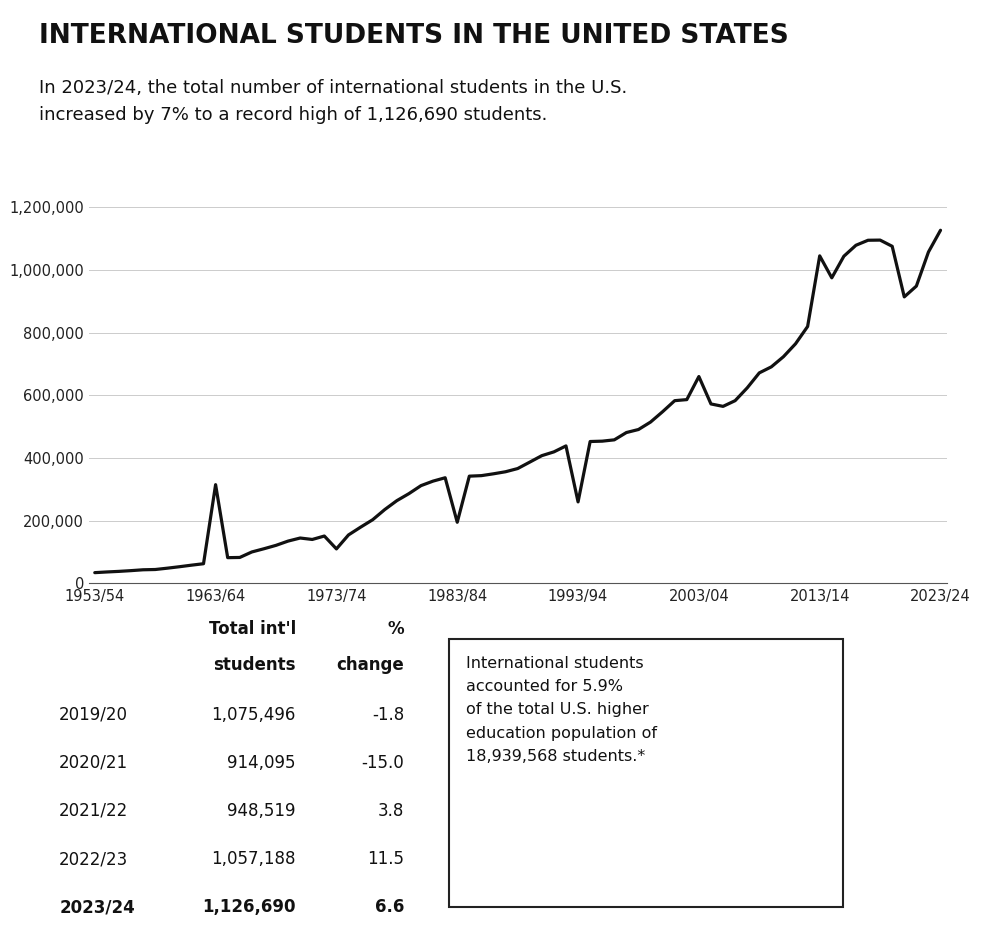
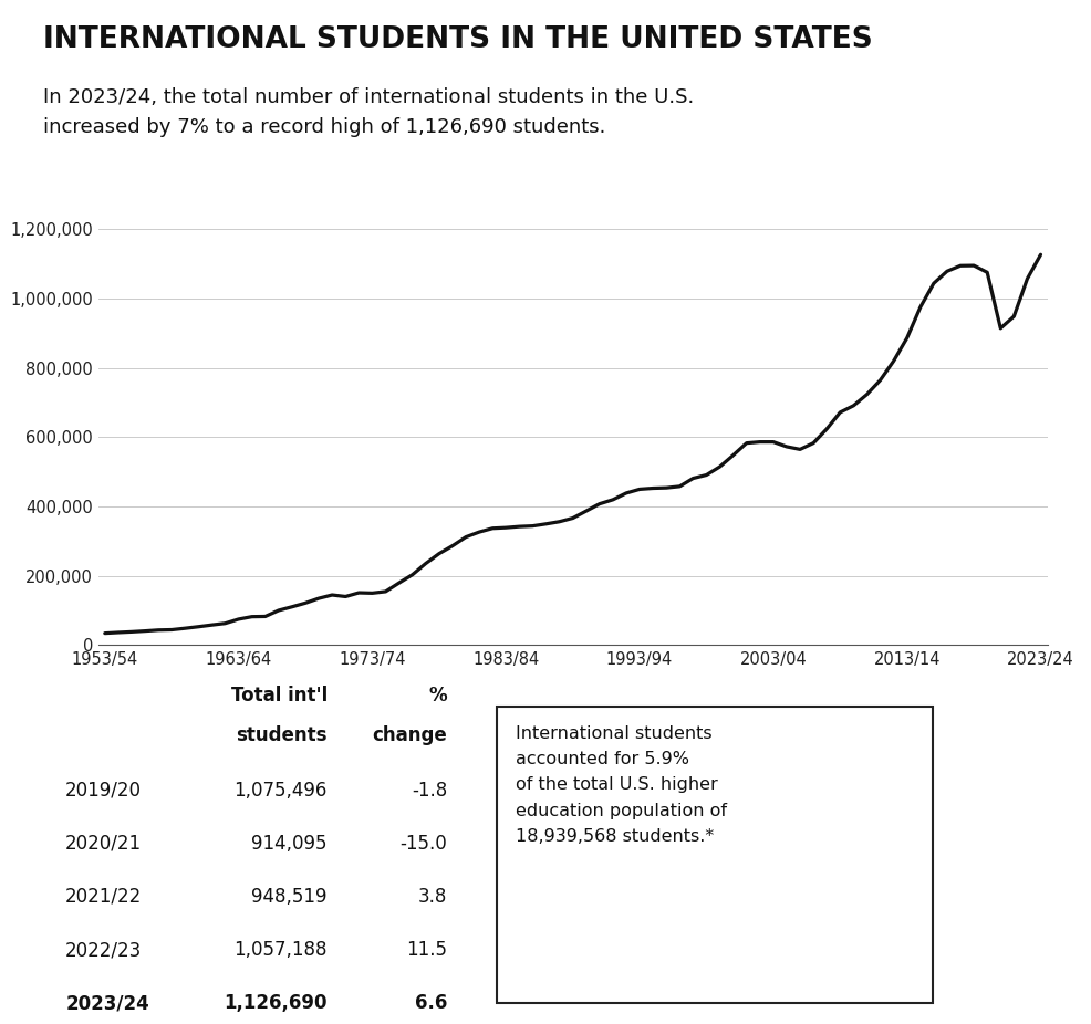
1963/64: 315,000 -> 75,000
1973/74: 110,000 -> 150,000
1983/84: 195,000 -> 339,000
1993/94: 260,000 -> 450,000
2003/04: 660,000 -> 586,000
2013/14: 1,045,000 -> 886,000
